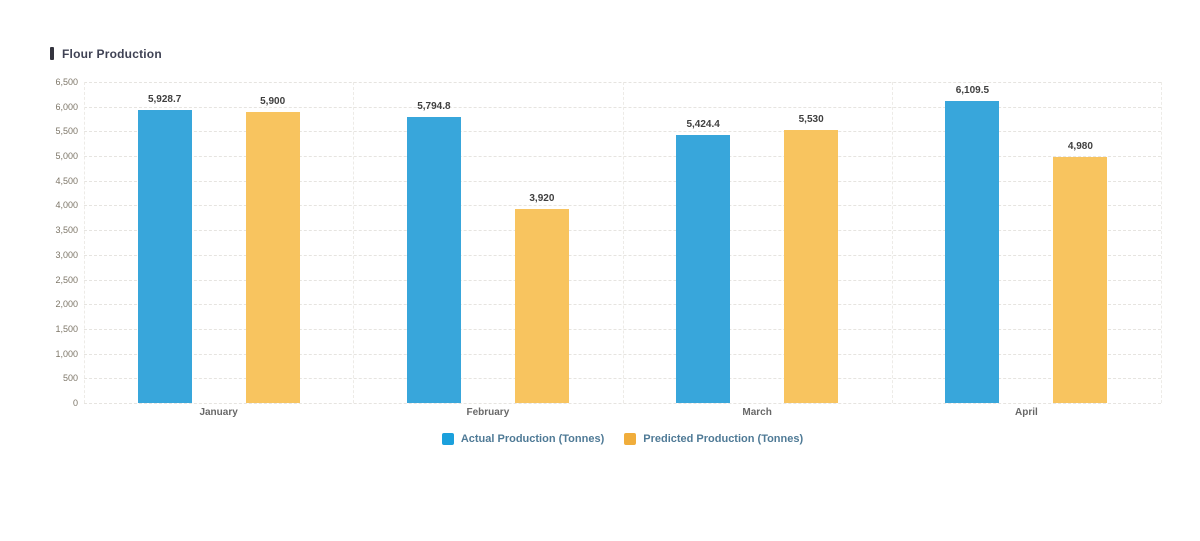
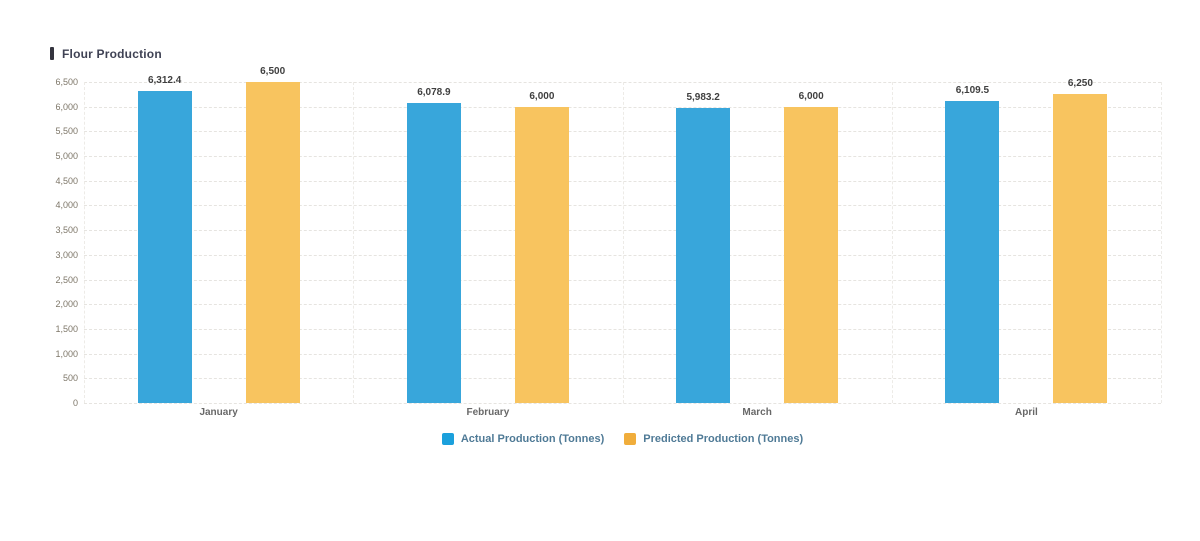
Actual Production (Tonnes)/January: 5,928.7 -> 6,312.4
Predicted Production (Tonnes)/January: 5,900 -> 6,500
Actual Production (Tonnes)/February: 5,794.8 -> 6,078.9
Predicted Production (Tonnes)/February: 3,920 -> 6,000
Actual Production (Tonnes)/March: 5,424.4 -> 5,983.2
Predicted Production (Tonnes)/March: 5,530 -> 6,000
Predicted Production (Tonnes)/April: 4,980 -> 6,250
